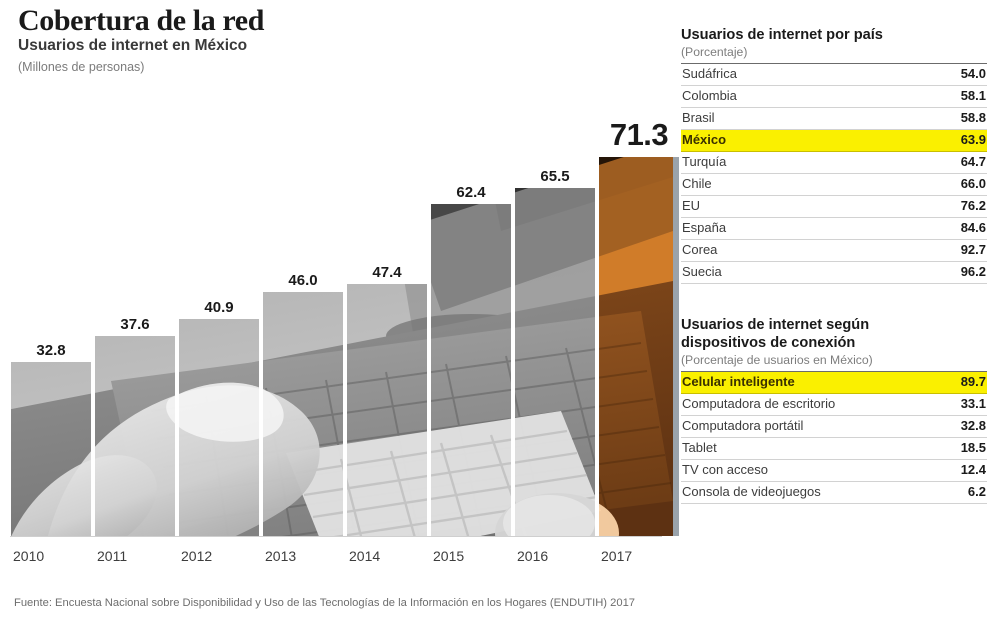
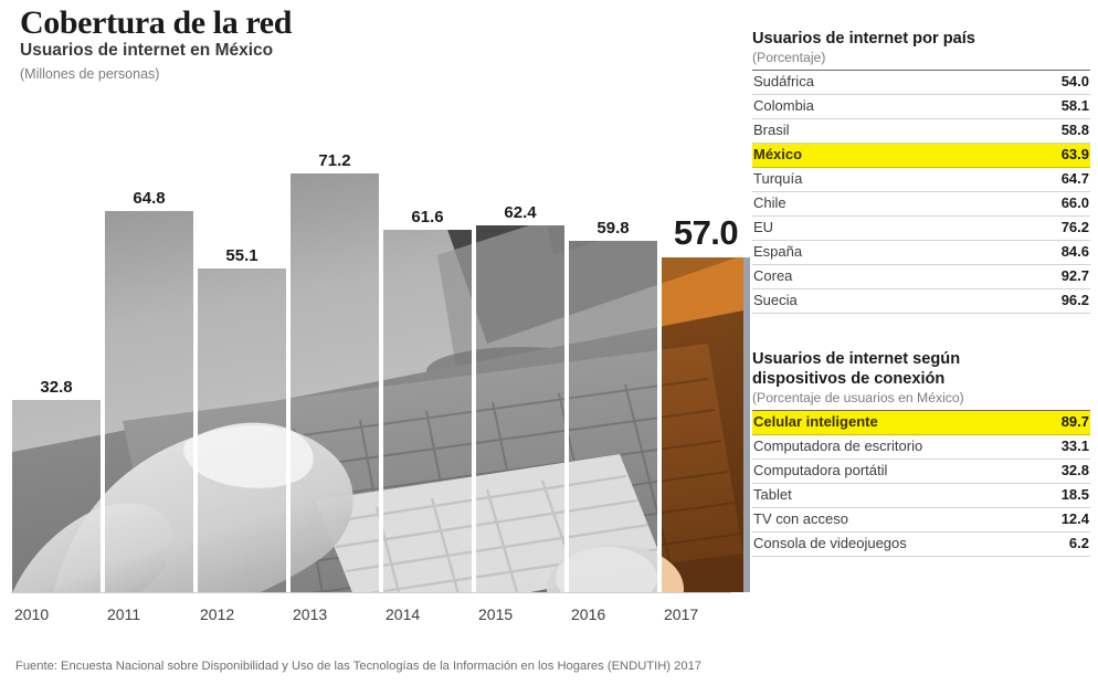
2011: 37.6 -> 64.8
2012: 40.9 -> 55.1
2013: 46.0 -> 71.2
2014: 47.4 -> 61.6
2016: 65.5 -> 59.8
2017: 71.3 -> 57.0
